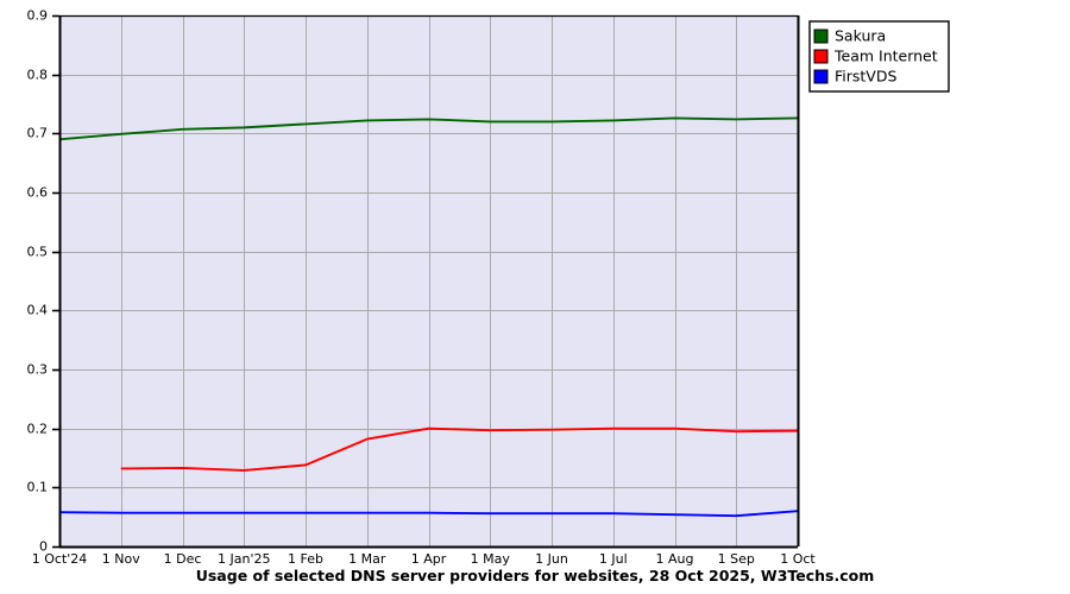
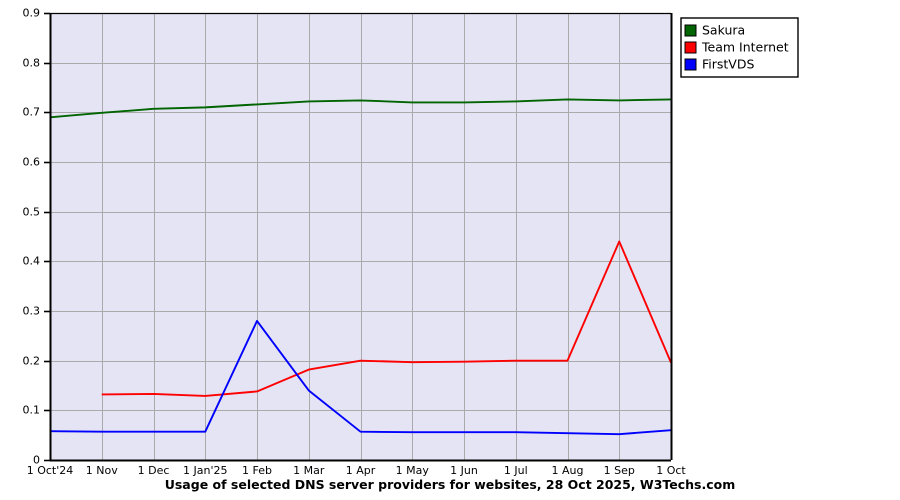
FirstVDS/1 Feb: 0.06 -> 0.28
FirstVDS/1 Mar: 0.06 -> 0.14
Team Internet/1 Sep: 0.20 -> 0.44
